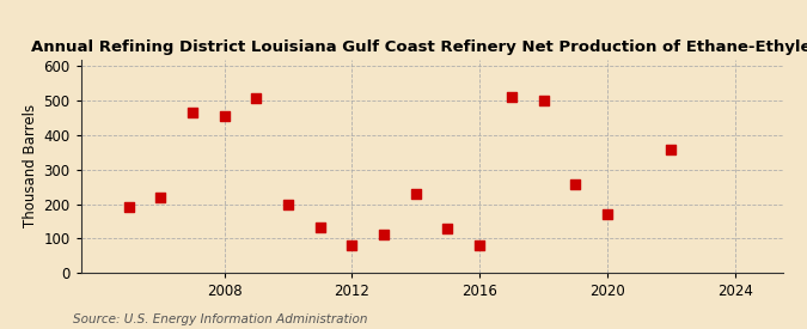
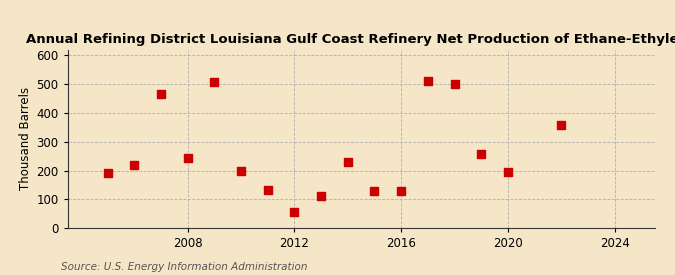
2008: 455 -> 245
2012: 82 -> 55
2016: 82 -> 130
2020: 172 -> 195
